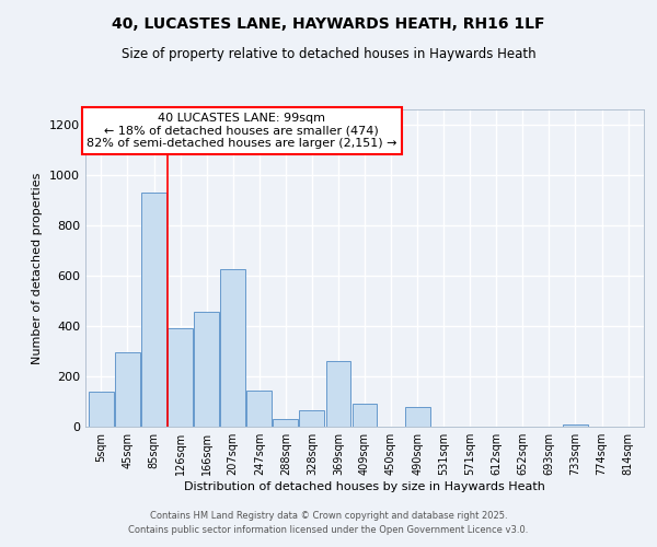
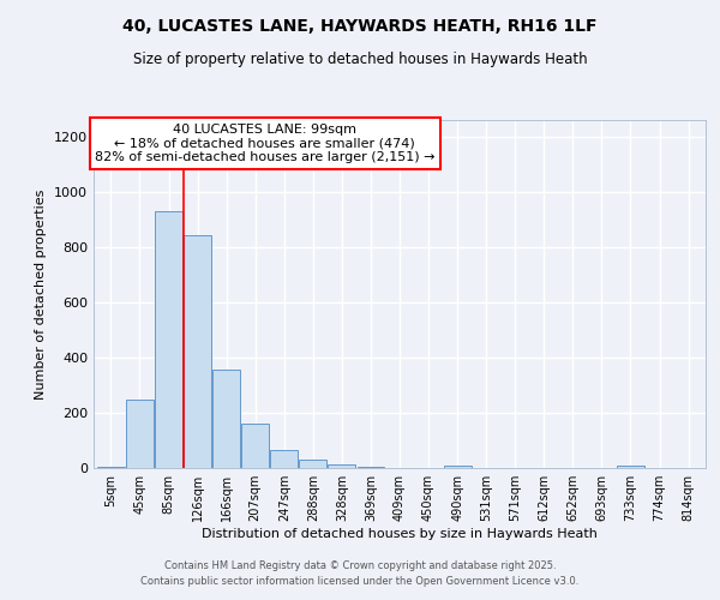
5sqm: 140 -> 5
45sqm: 295 -> 248
126sqm: 390 -> 845
166sqm: 455 -> 355
207sqm: 625 -> 160
247sqm: 145 -> 65
328sqm: 65 -> 13
369sqm: 260 -> 5
409sqm: 90 -> 1
490sqm: 80 -> 8
